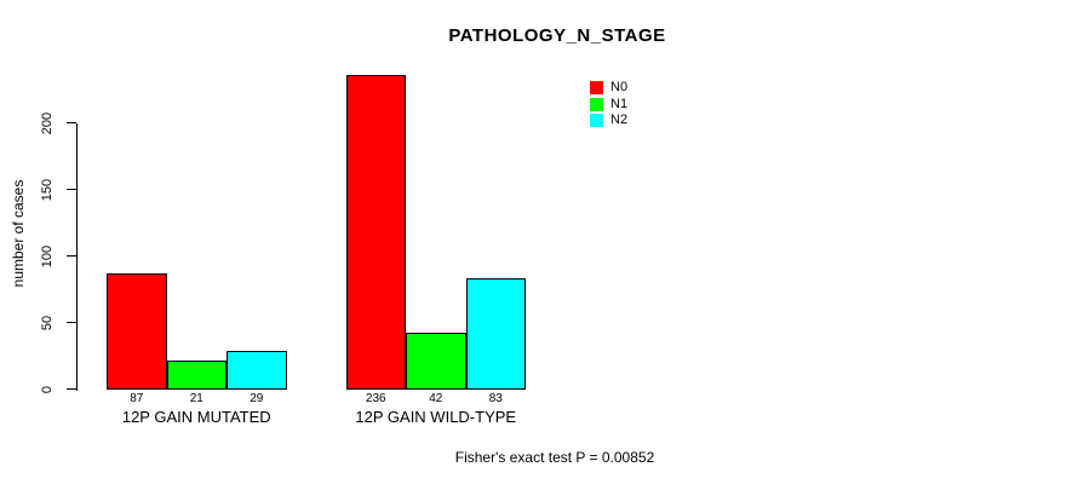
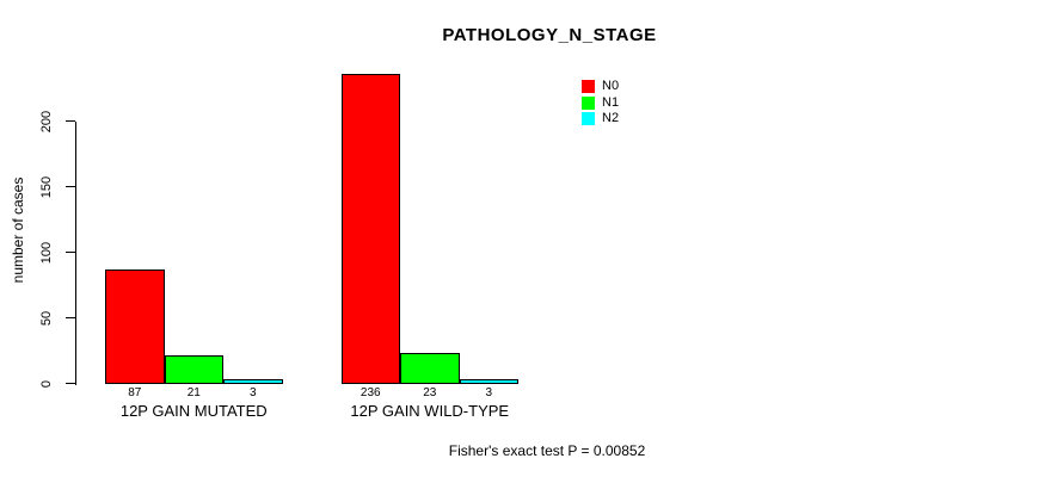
N2/12P GAIN MUTATED: 29 -> 3
N1/12P GAIN WILD-TYPE: 42 -> 23
N2/12P GAIN WILD-TYPE: 83 -> 3
